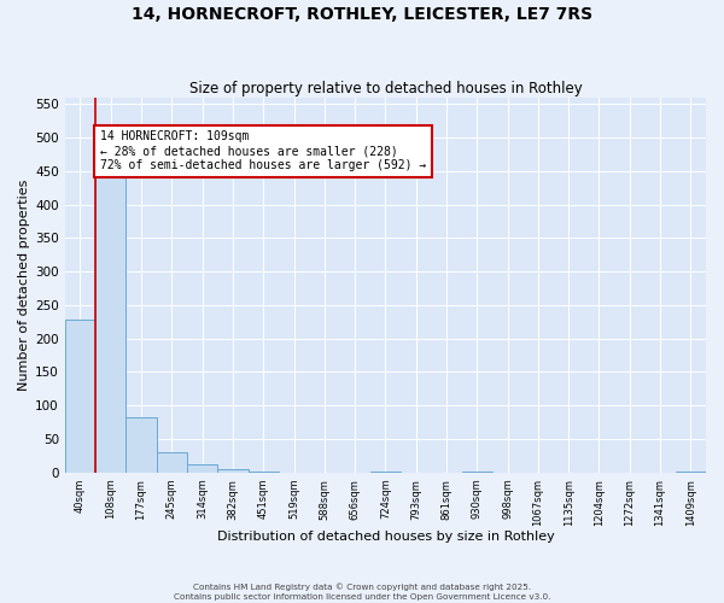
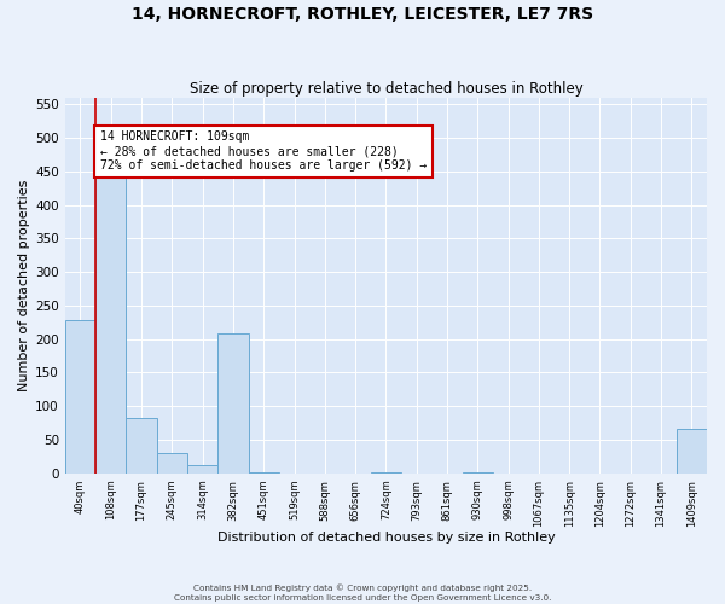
382sqm: 5 -> 208
1409sqm: 1 -> 66
